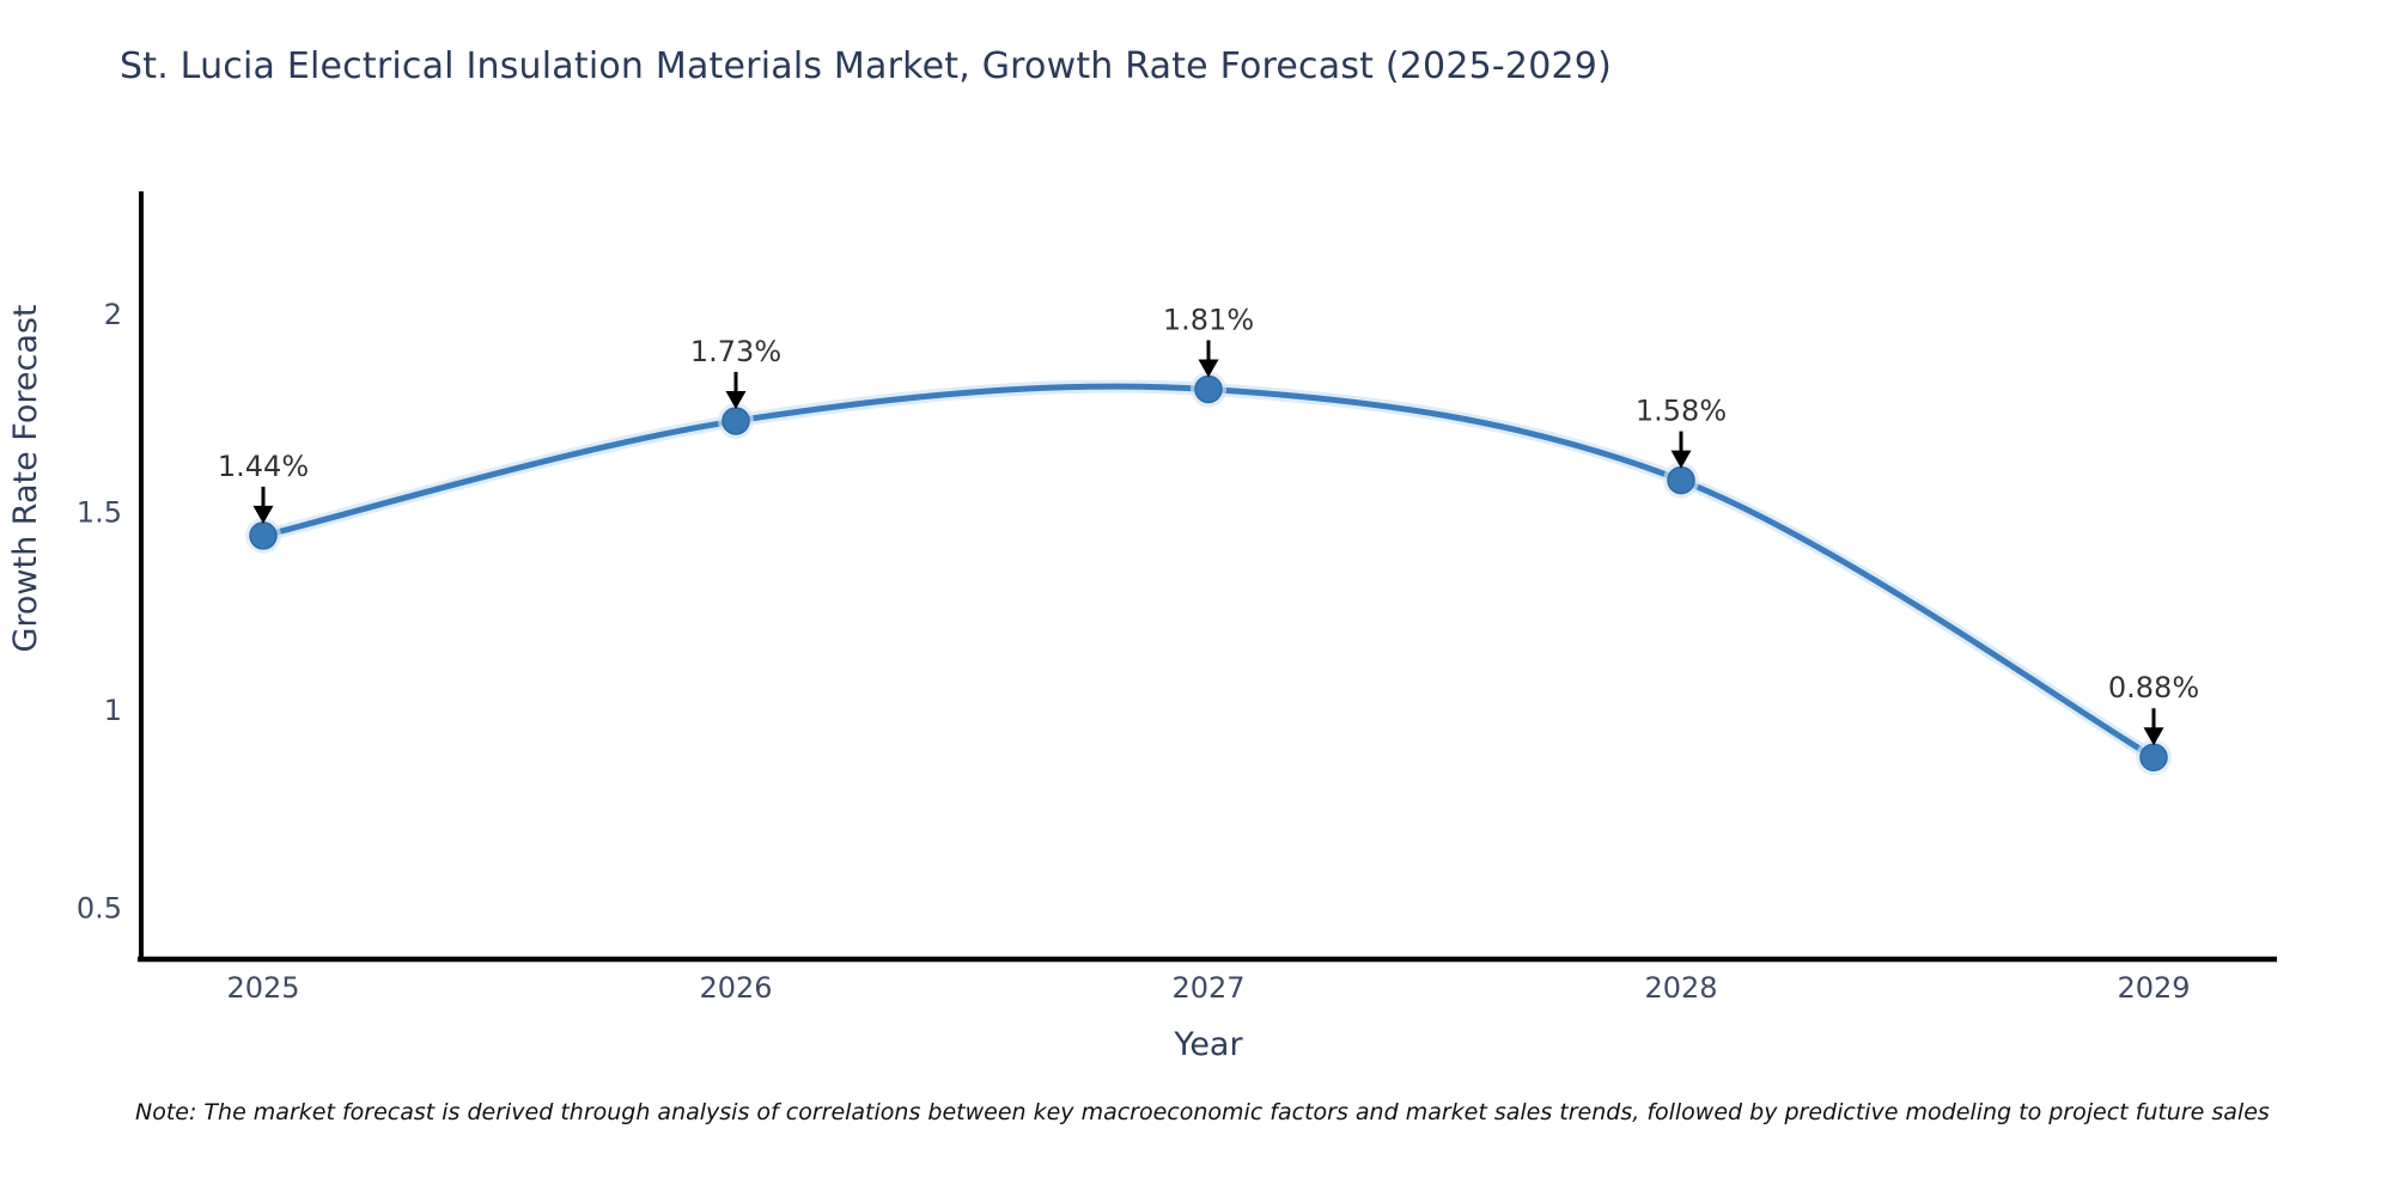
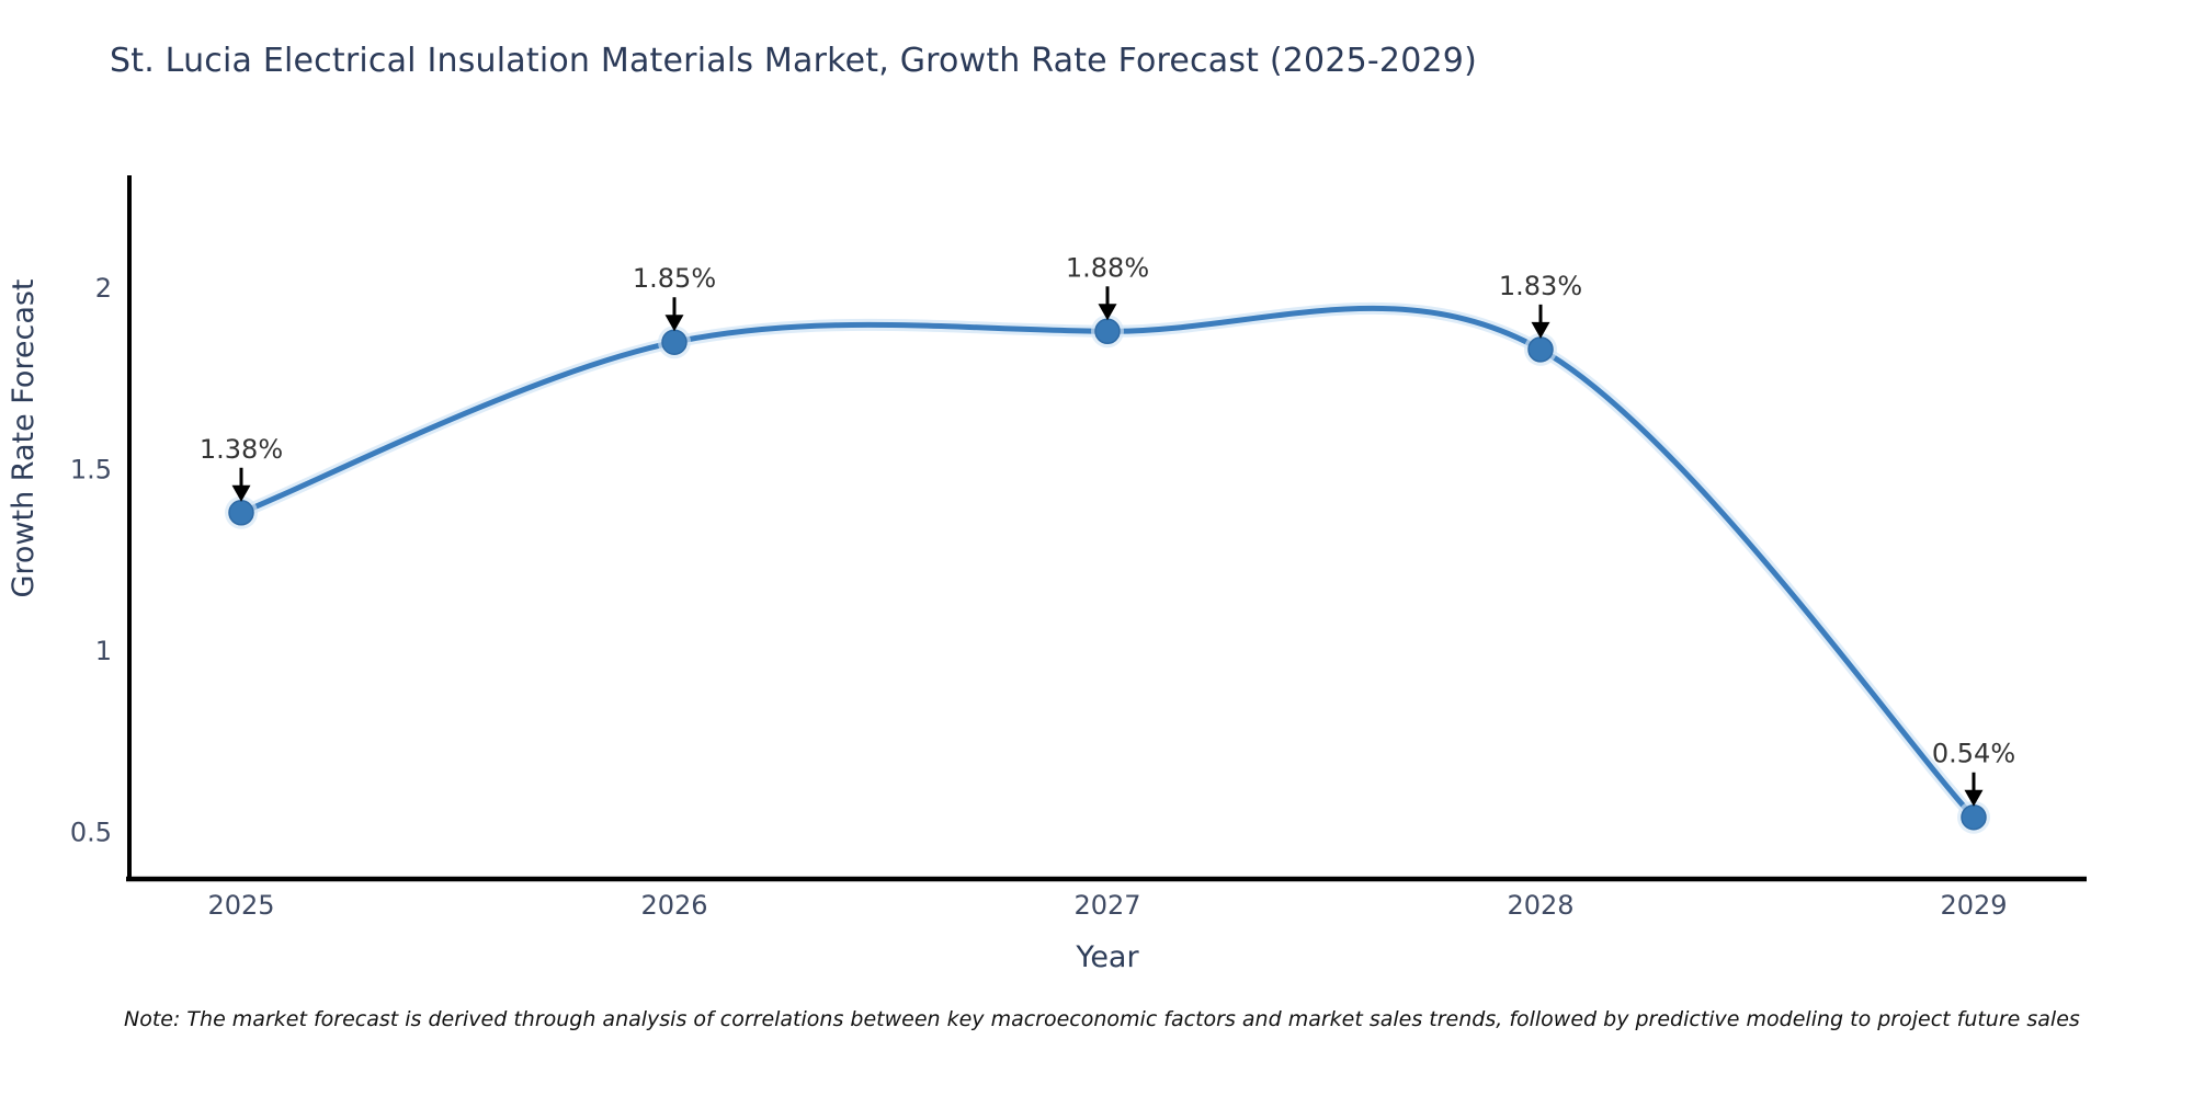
2025: 1.44% -> 1.38%
2026: 1.73% -> 1.85%
2027: 1.81% -> 1.88%
2028: 1.58% -> 1.83%
2029: 0.88% -> 0.54%
